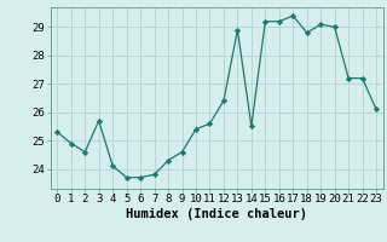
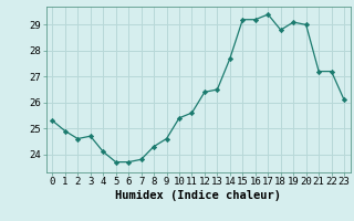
3: 25.7 -> 24.7
13: 28.9 -> 26.5
14: 25.5 -> 27.7
